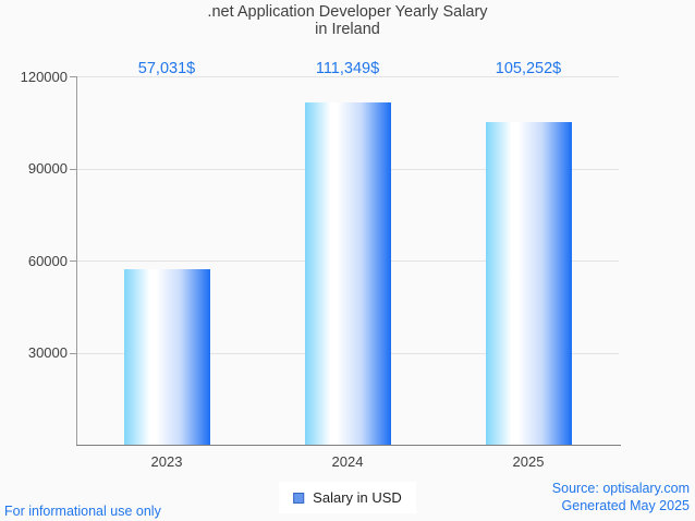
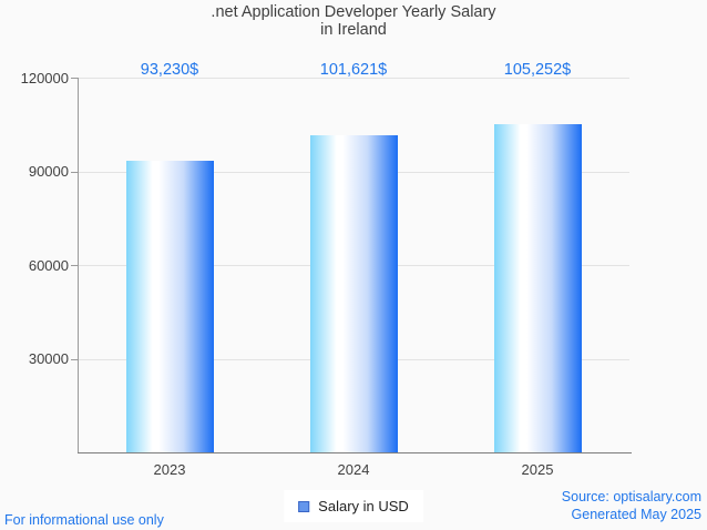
2023: 57,031 -> 93,230
2024: 111,349 -> 101,621
